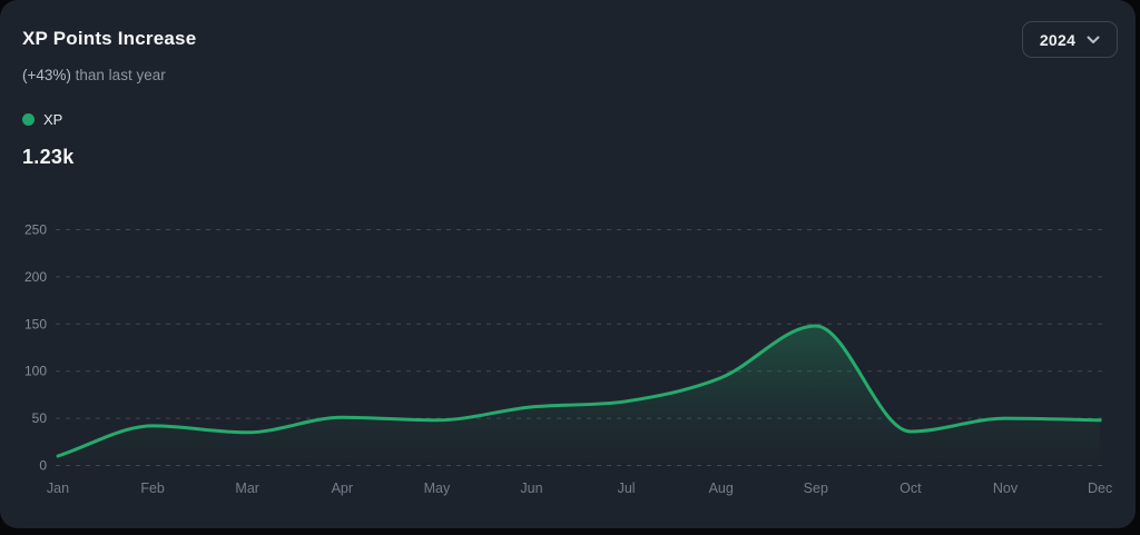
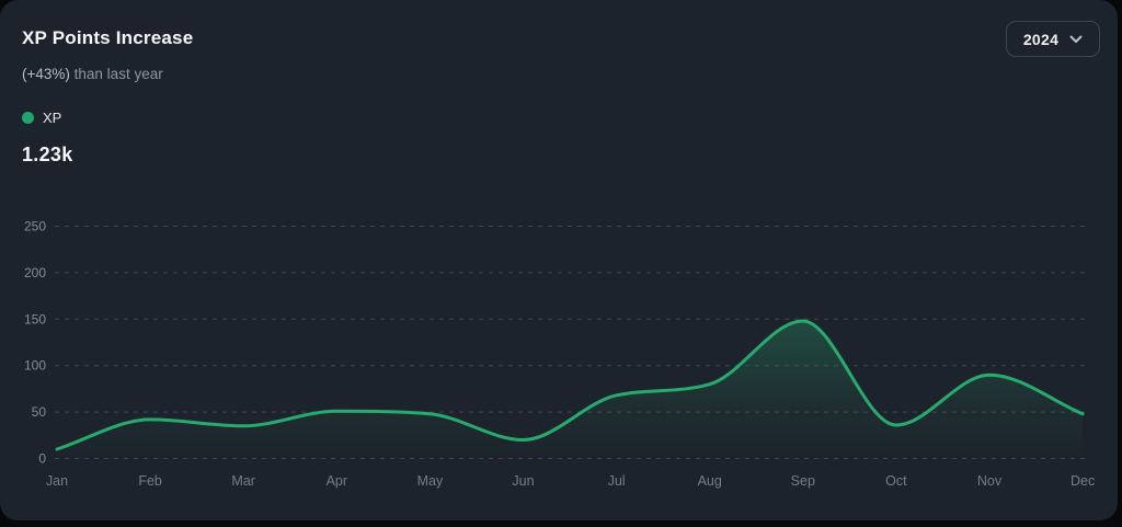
Jun: 60 -> 20
Aug: 90 -> 80
Nov: 50 -> 90
